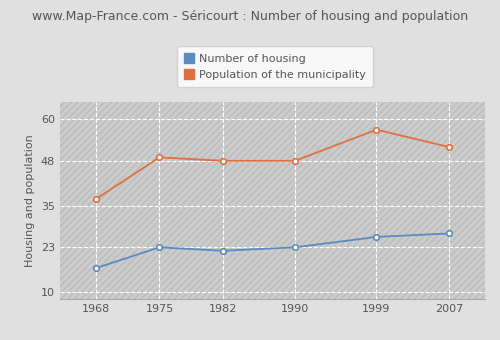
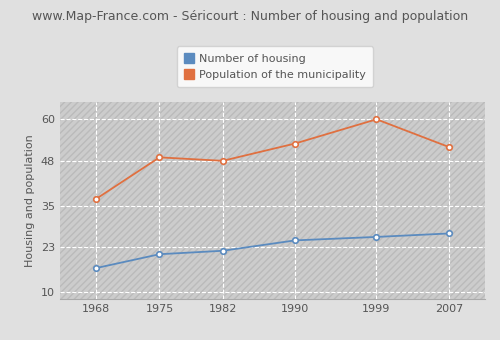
Number of housing/1975: 23 -> 21
Number of housing/1990: 23 -> 25
Population of the municipality/1990: 48 -> 53
Population of the municipality/1999: 57 -> 60
